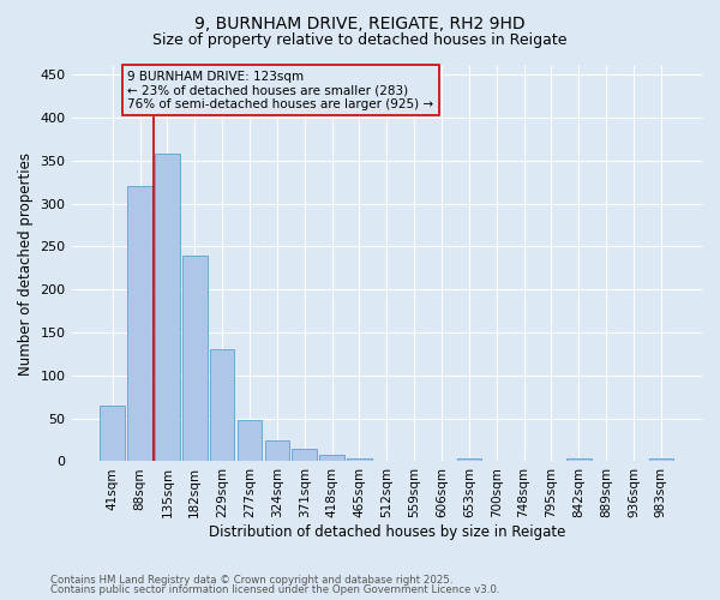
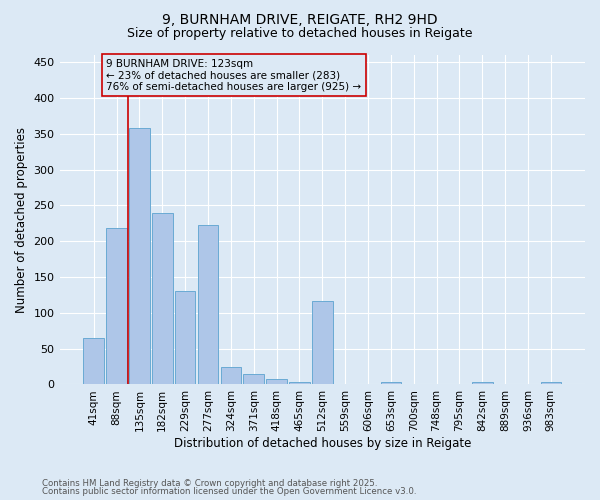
88sqm: 320 -> 218
277sqm: 48 -> 222
512sqm: 1 -> 116
